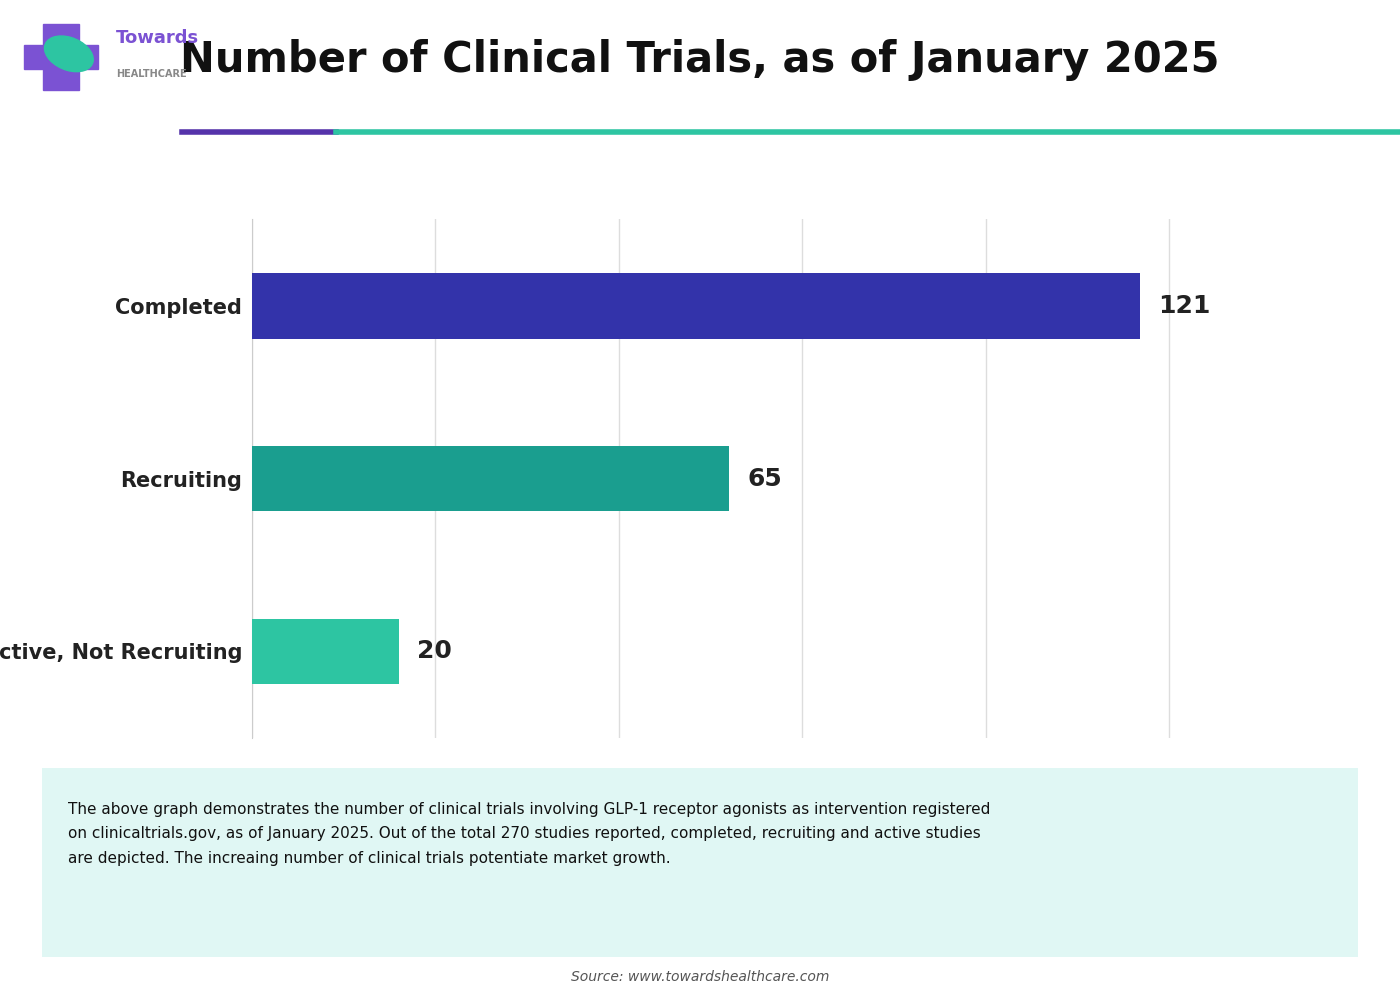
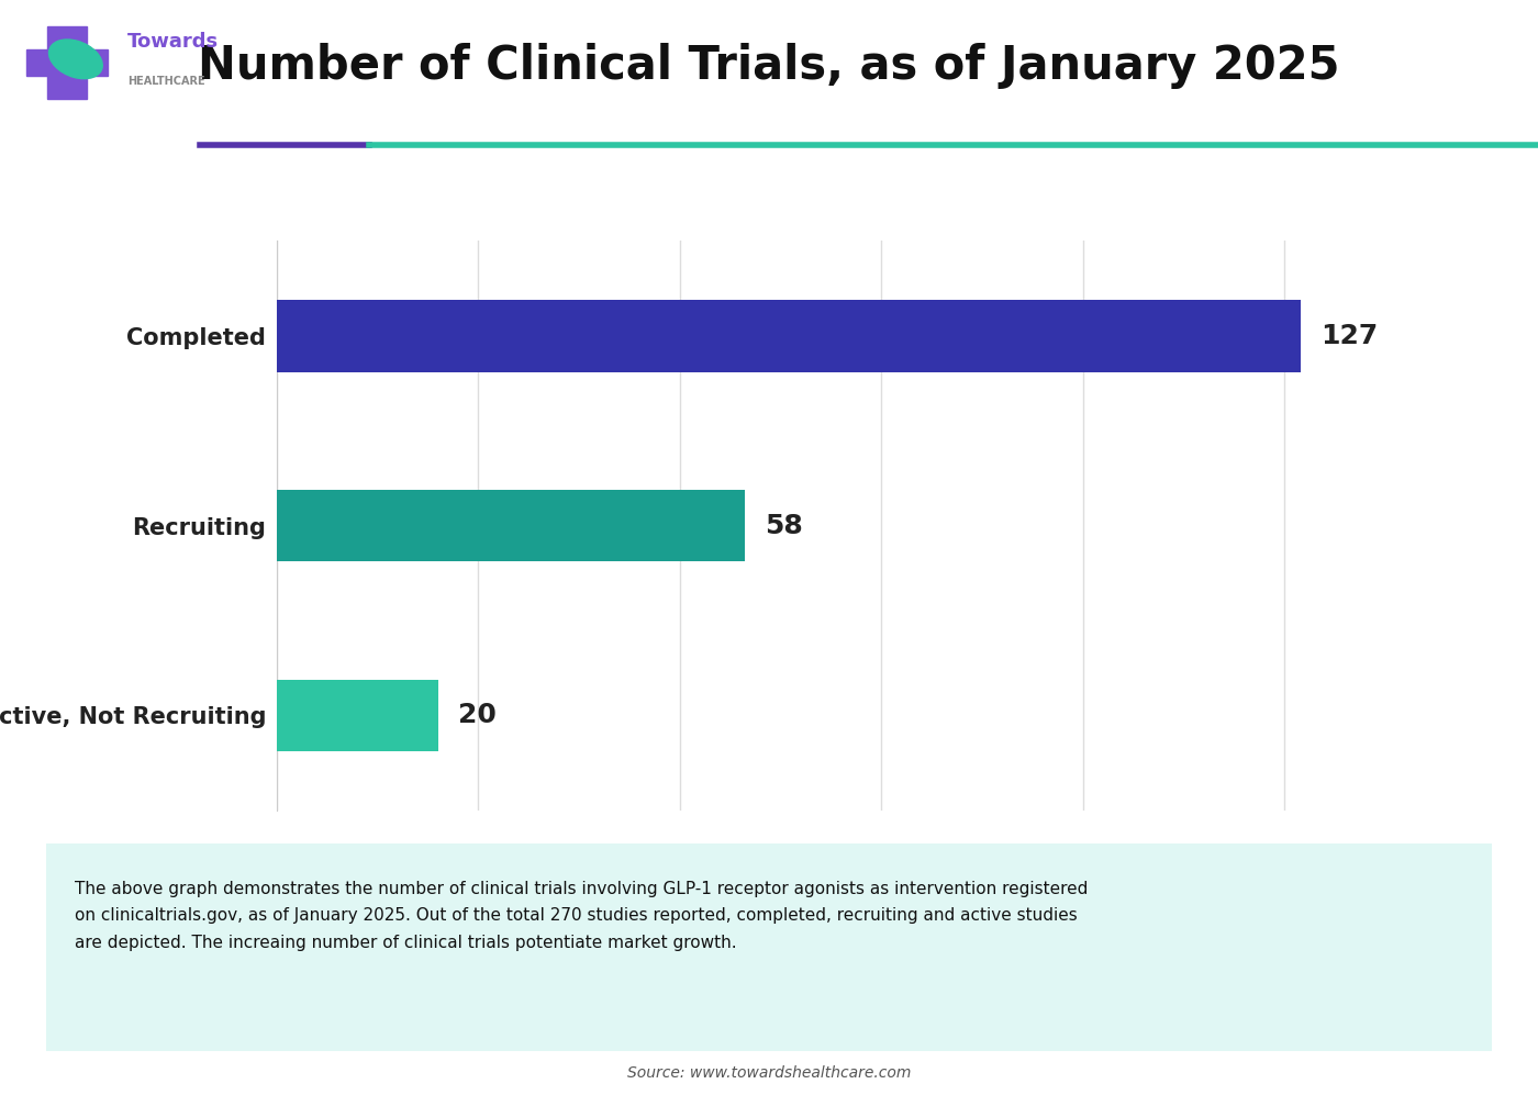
Completed: 121 -> 127
Recruiting: 65 -> 58
